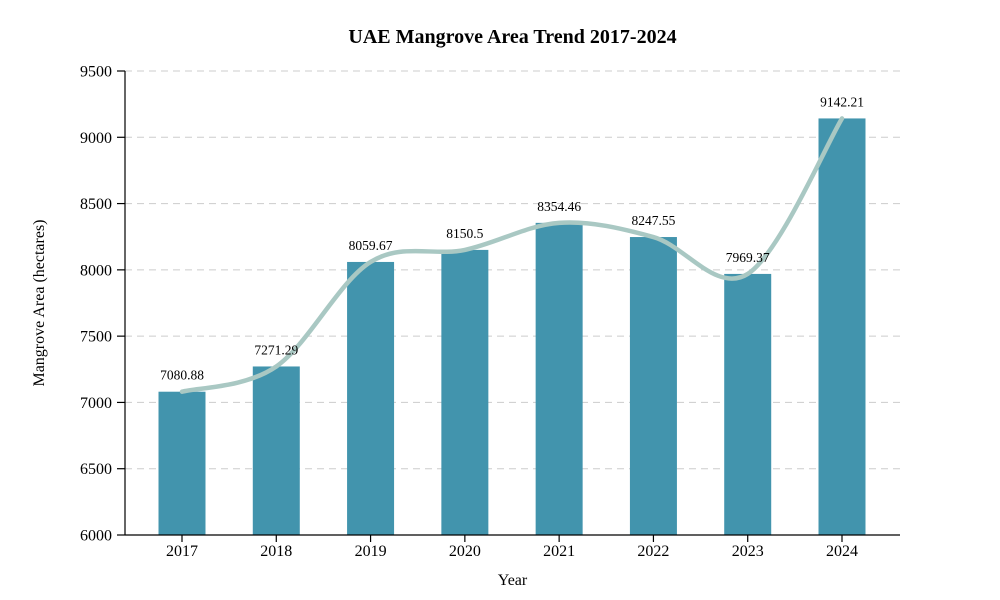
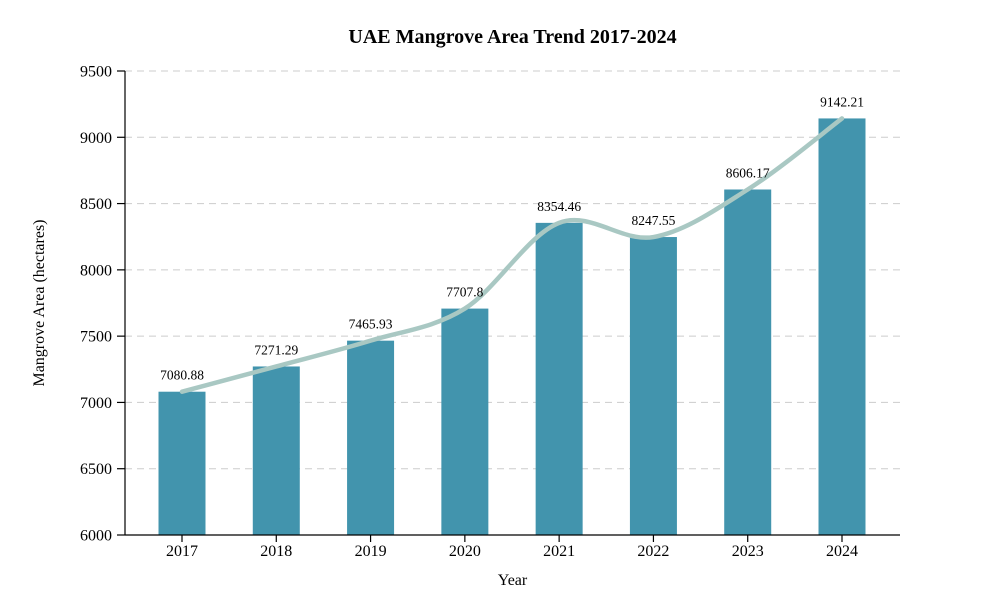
2019: 8059.67 -> 7465.93
2020: 8150.5 -> 7707.8
2023: 7969.37 -> 8606.17
